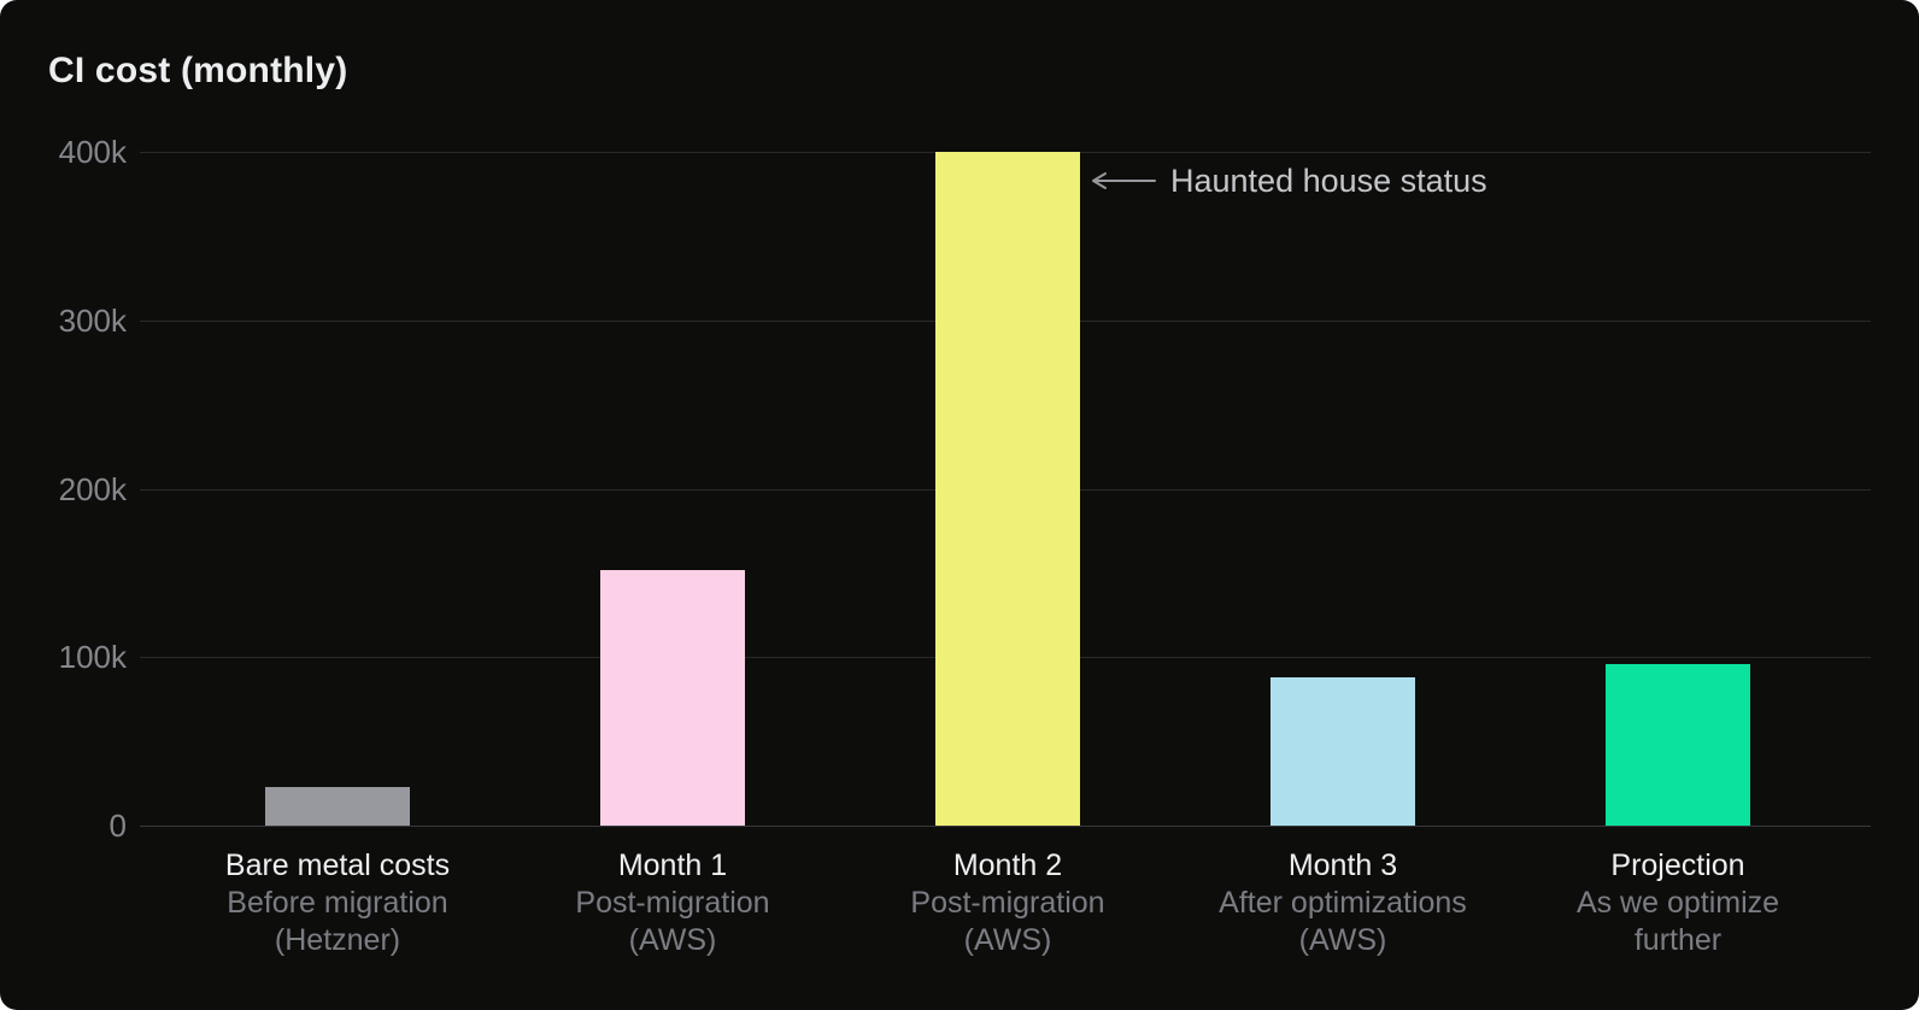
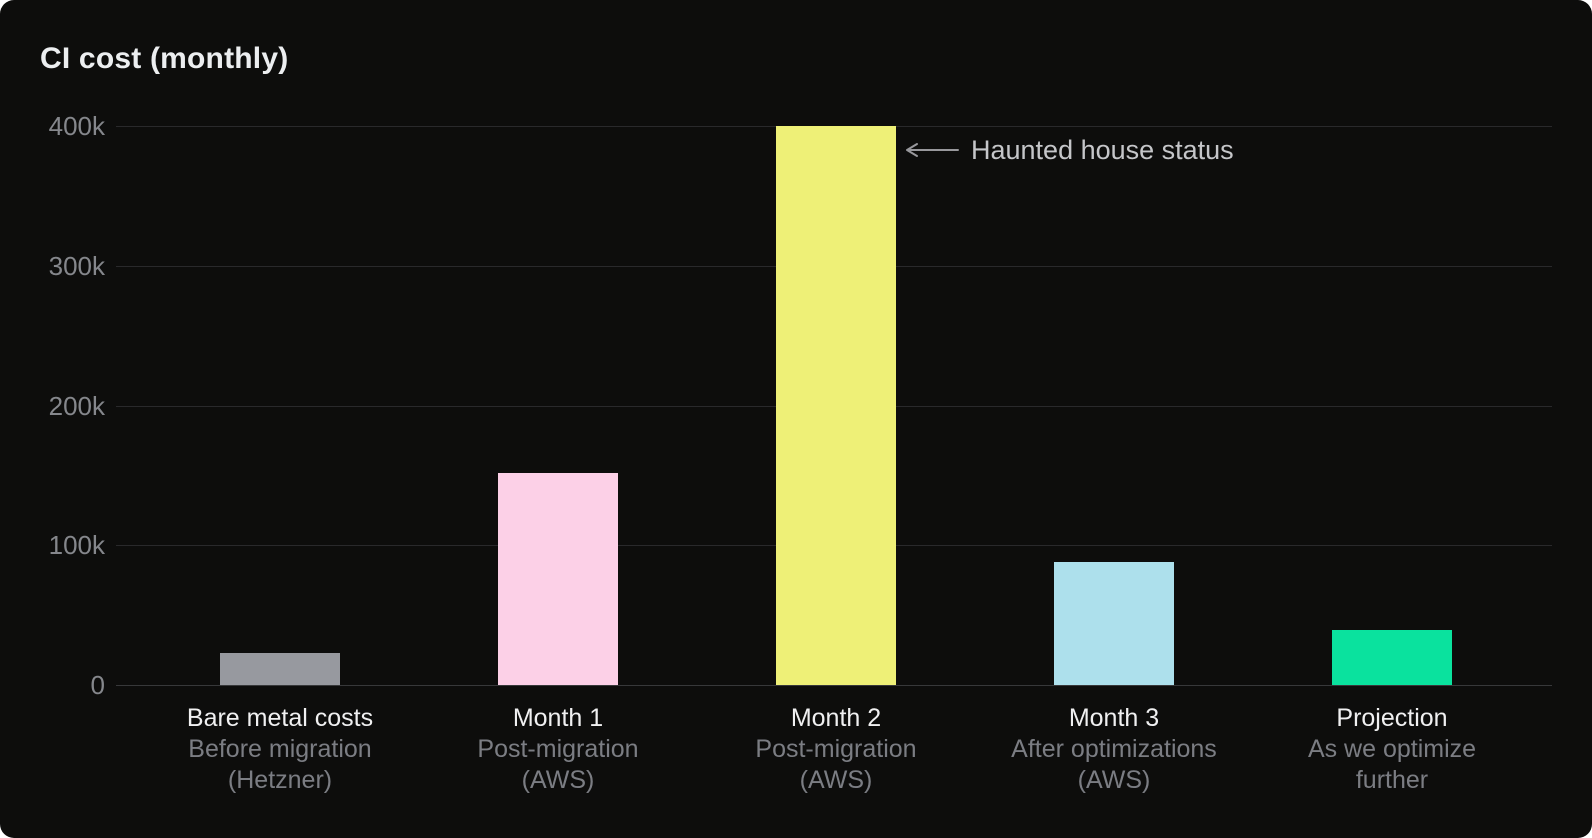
Projection: 96k -> 39k
